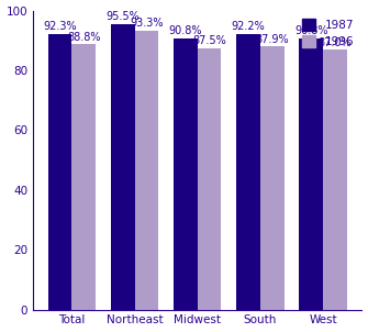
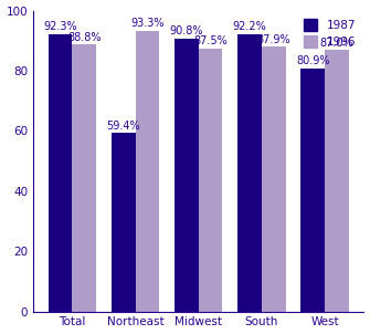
1987/Northeast: 95.5% -> 59.4%
1987/West: 90.8% -> 80.9%
